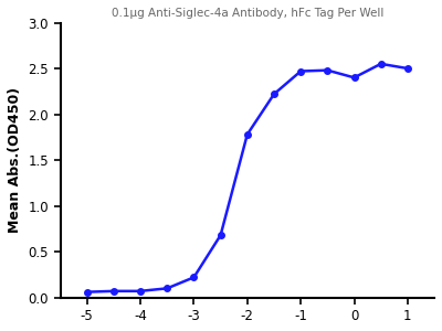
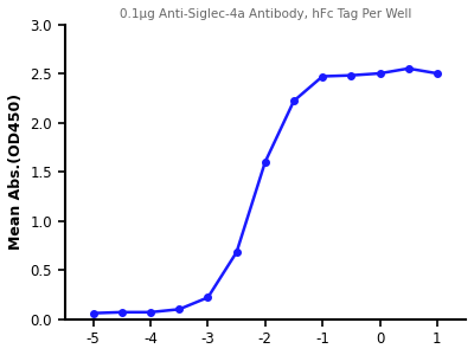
-2: 1.78 -> 1.60
0: 2.40 -> 2.50
